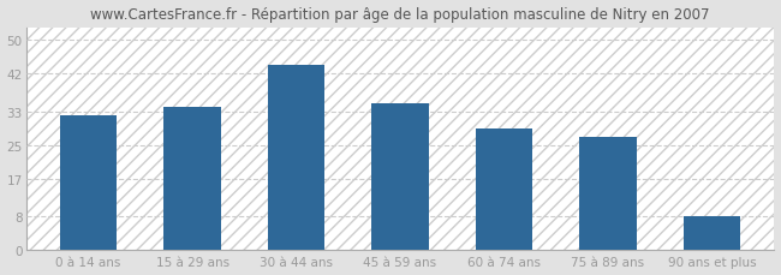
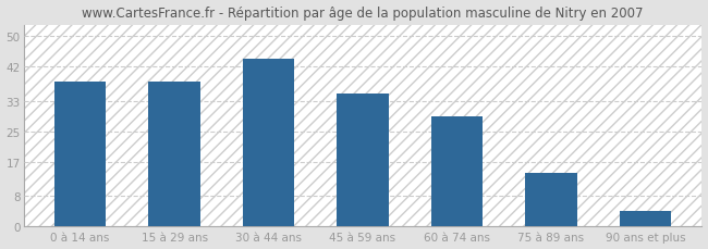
0 à 14 ans: 32 -> 38
15 à 29 ans: 34 -> 38
75 à 89 ans: 27 -> 14
90 ans et plus: 8 -> 4
